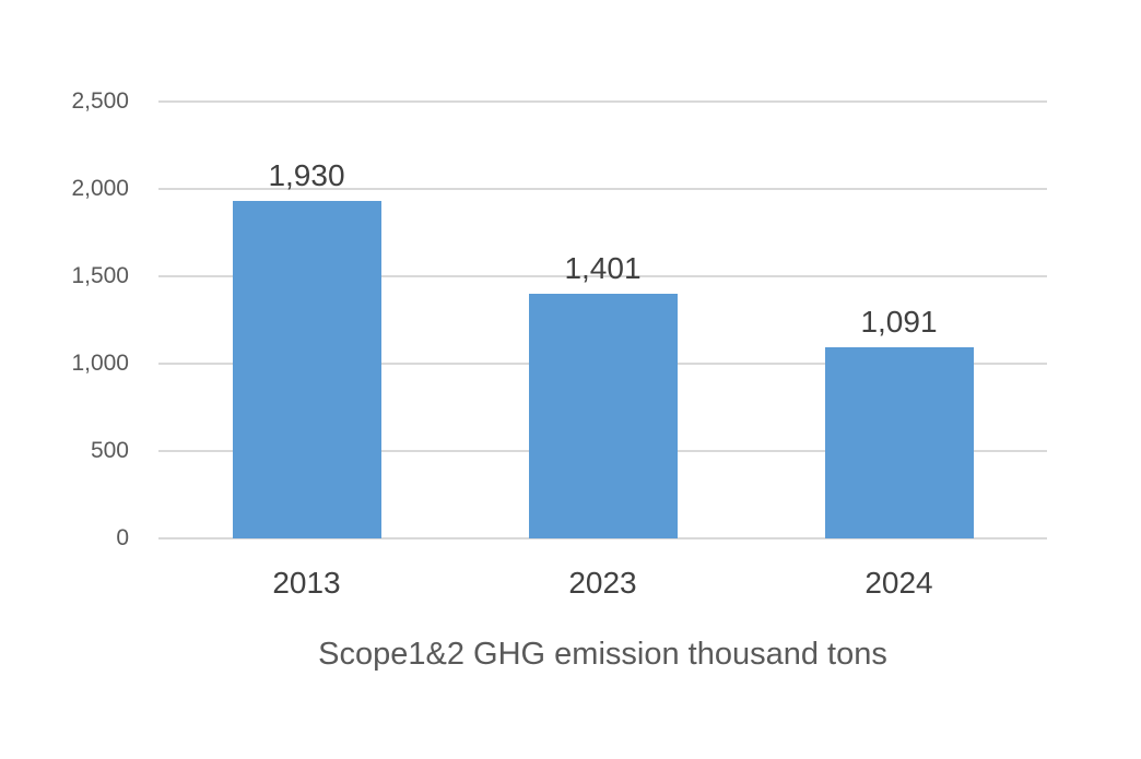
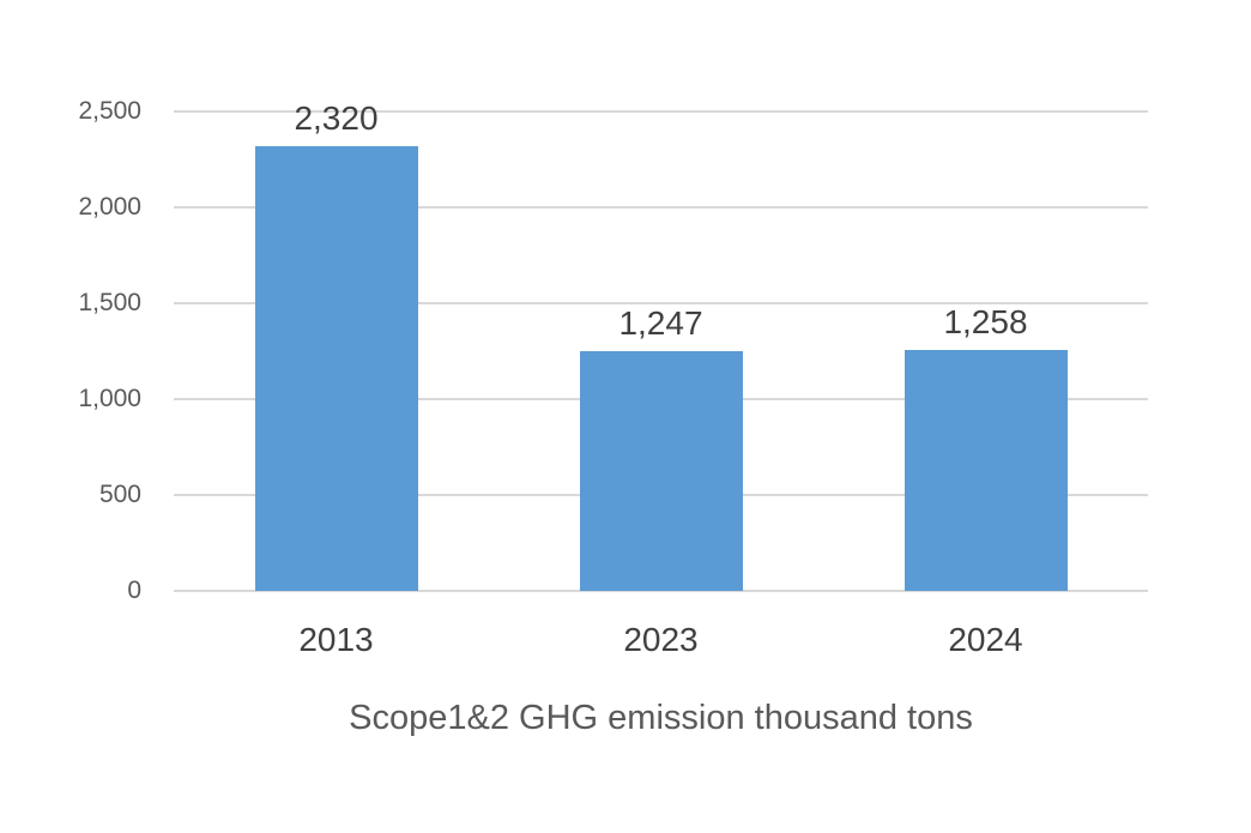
2013: 1,930 -> 2,320
2023: 1,401 -> 1,247
2024: 1,091 -> 1,258
